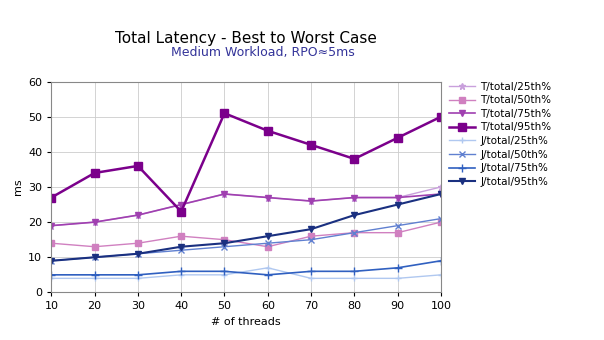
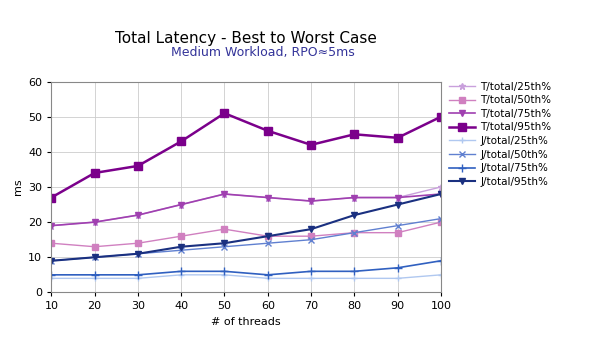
T/total/95th%/40: 23 -> 43
T/total/50th%/50: 15 -> 18
T/total/50th%/60: 13 -> 16
J/total/25th%/60: 7 -> 4
T/total/95th%/80: 38 -> 45
